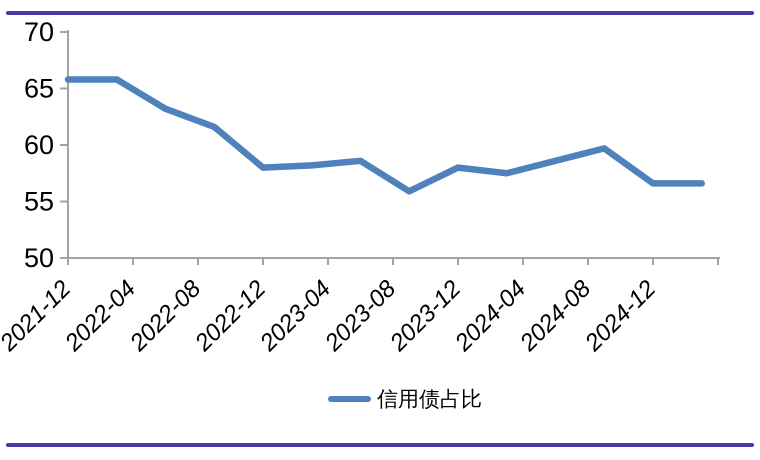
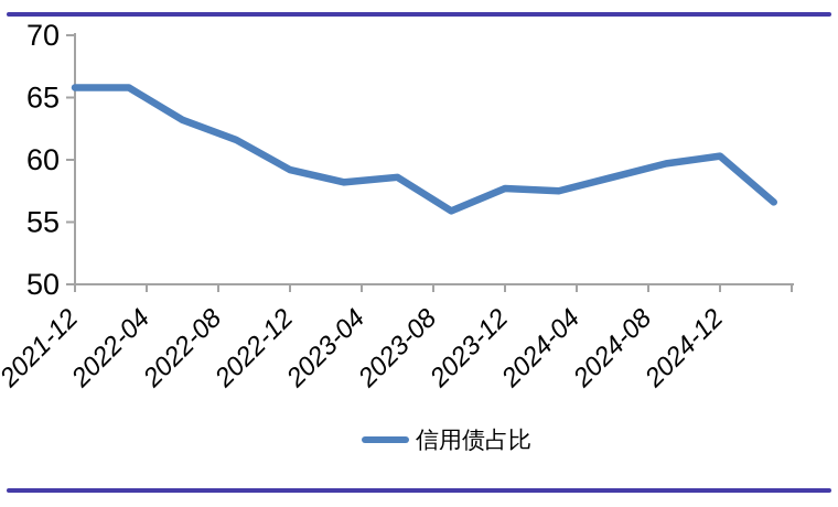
2022-12: 58.0 -> 59.2
2023-12: 58.0 -> 57.7
2024-12: 56.6 -> 60.3
